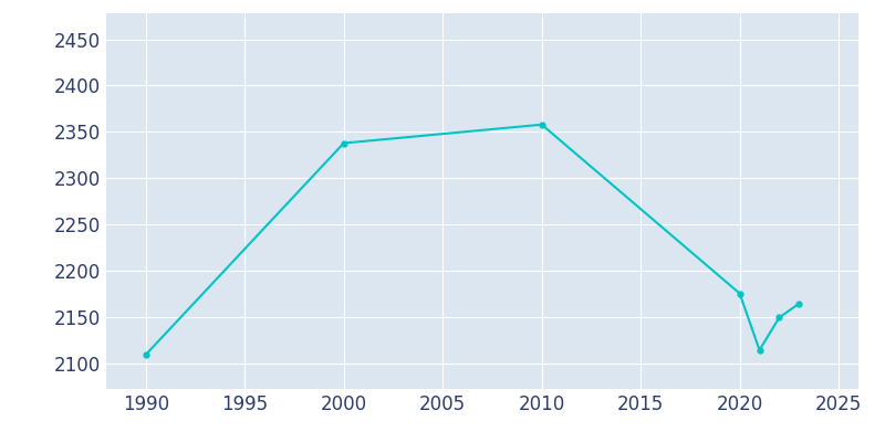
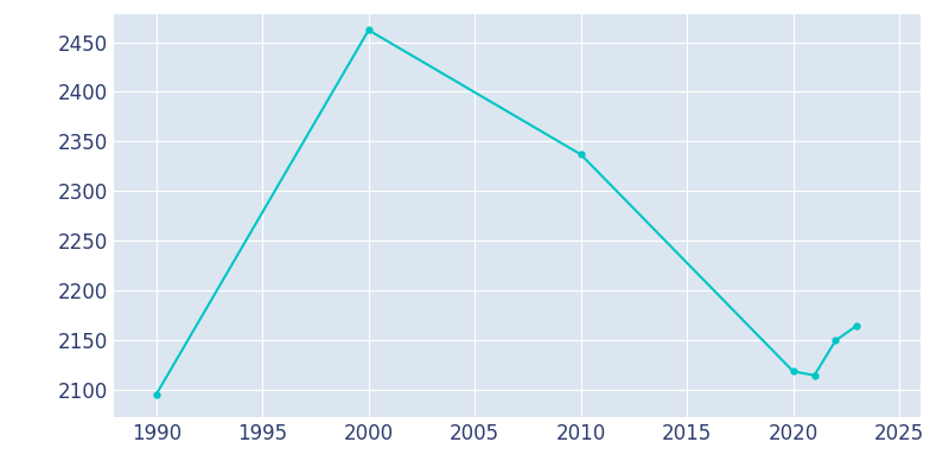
1990: 2110 -> 2096
2000: 2338 -> 2462
2010: 2358 -> 2337
2020: 2176 -> 2119
